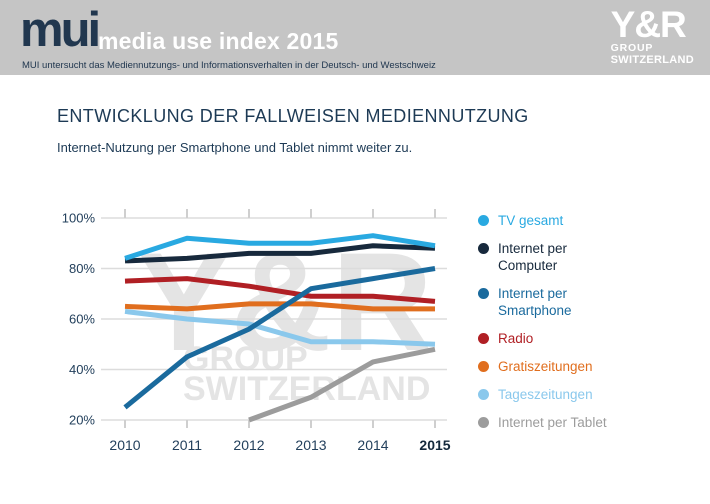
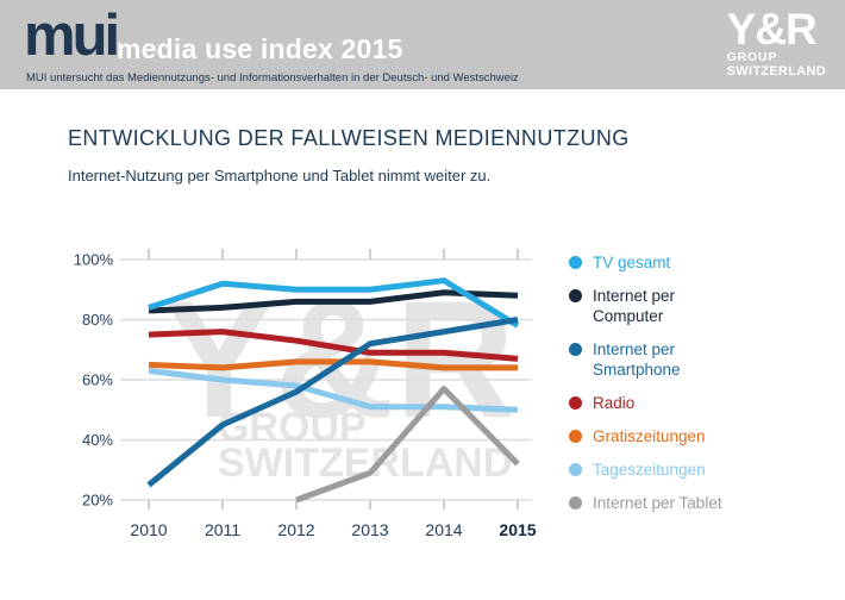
Internet per Tablet/2014: 43% -> 57%
TV gesamt/2015: 89% -> 78%
Internet per Tablet/2015: 48% -> 32%
